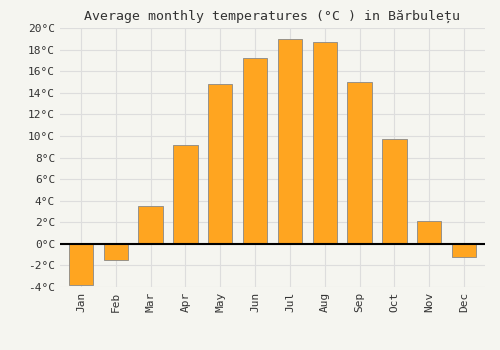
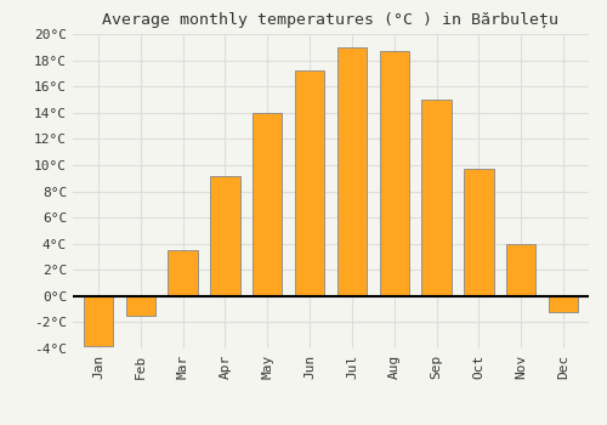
May: 14.8°C -> 14.0°C
Nov: 2.1°C -> 4.0°C
